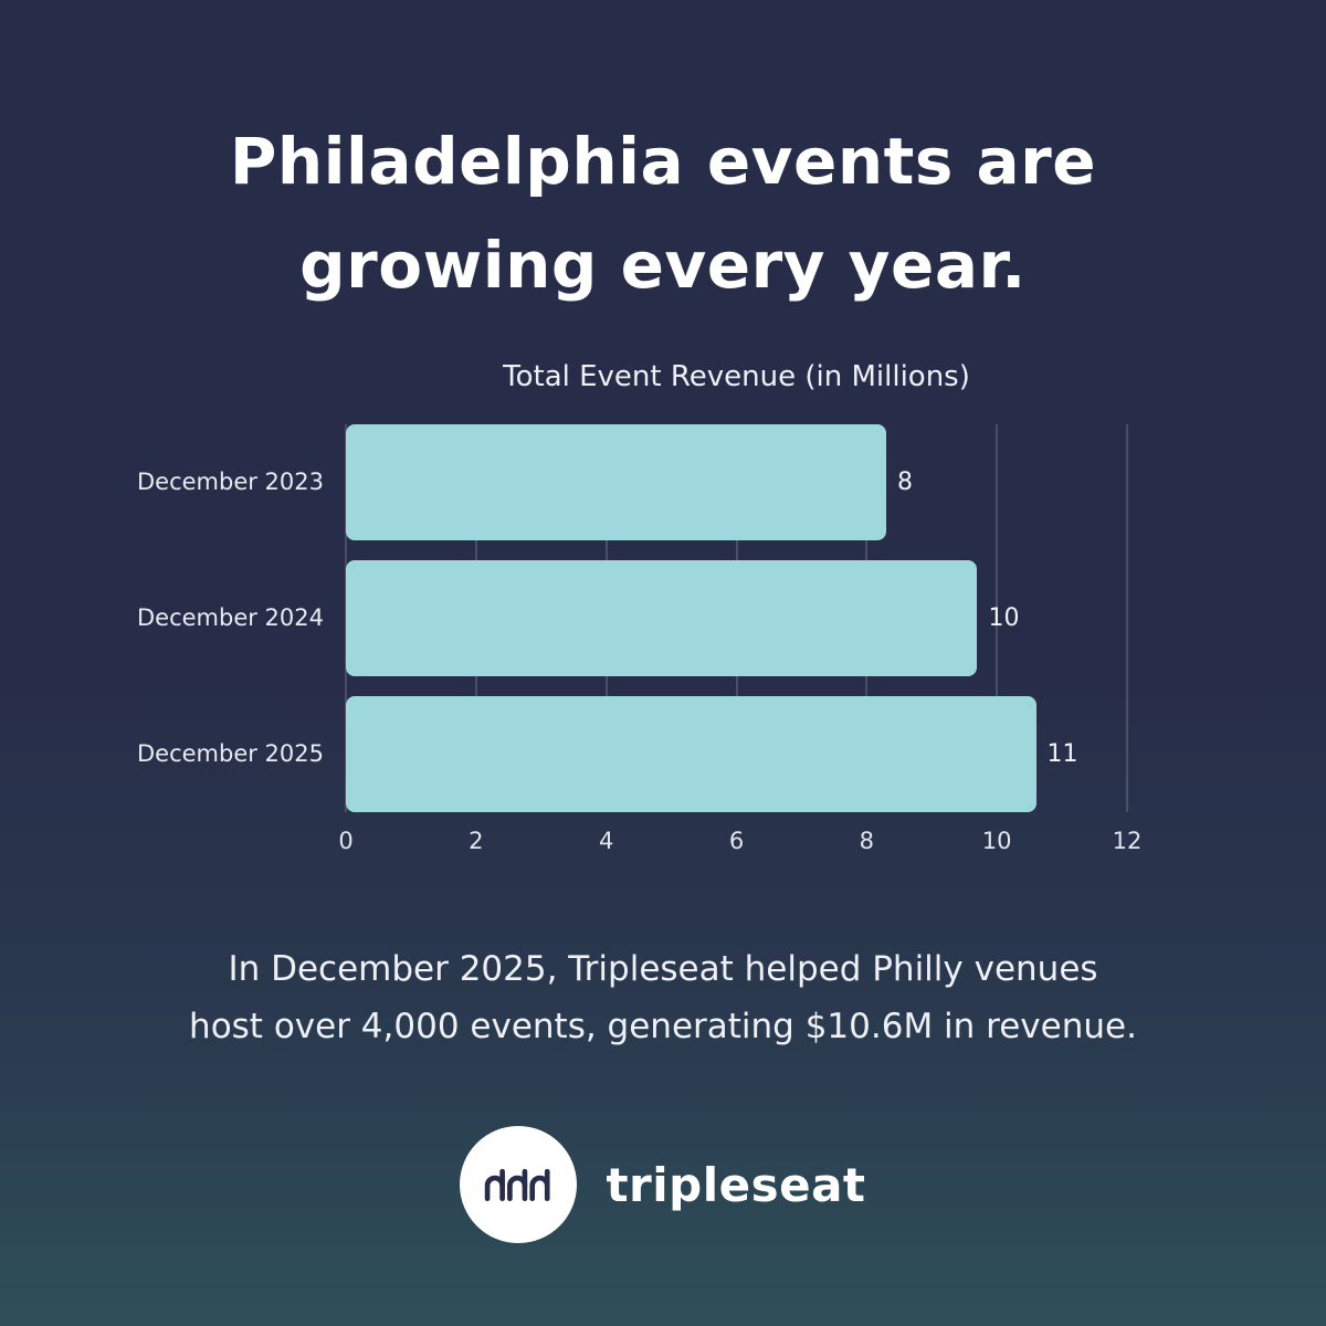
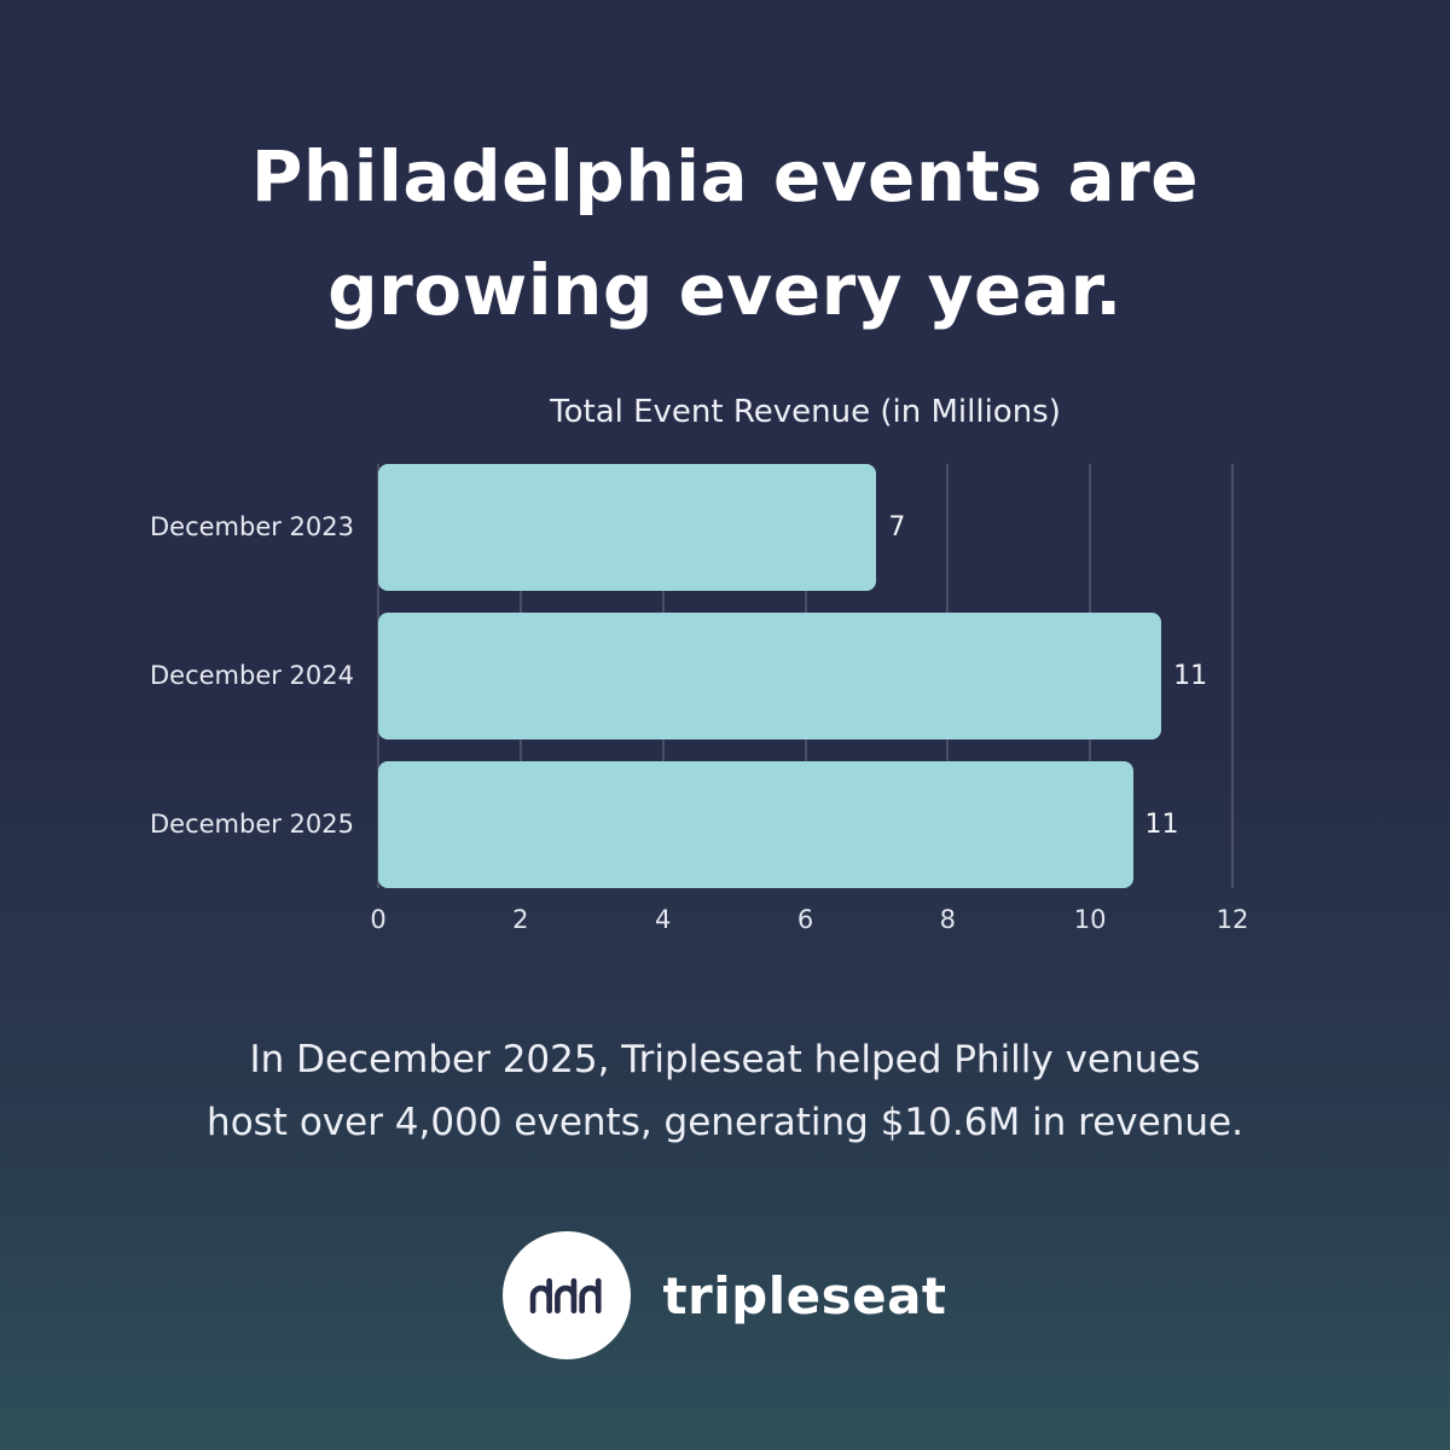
December 2023: 8 -> 7
December 2024: 10 -> 11
